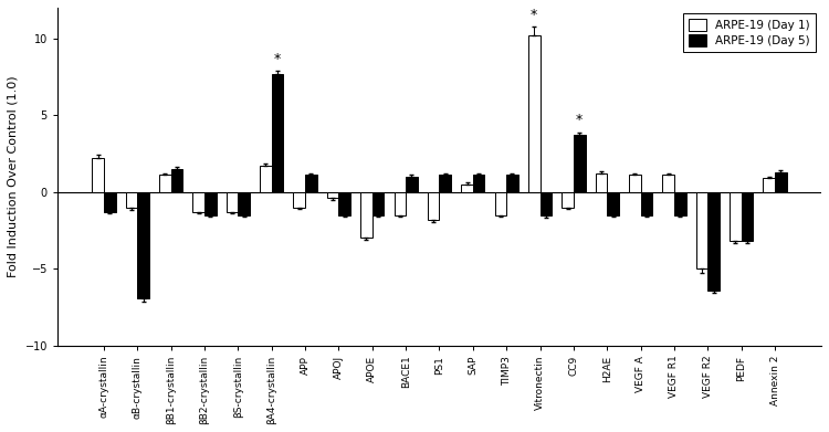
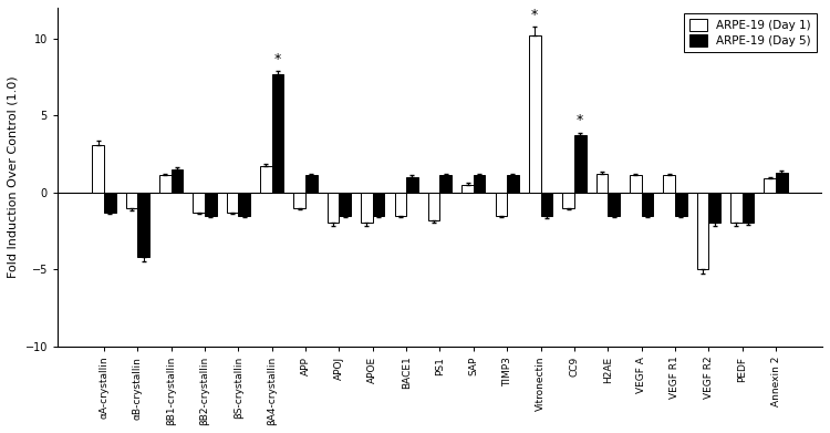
ARPE-19 (Day 1)/αA-crystallin: 2.2 -> 3.1
ARPE-19 (Day 5)/αB-crystallin: -6.9 -> -4.2
ARPE-19 (Day 1)/APOJ: -0.4 -> -2.0
ARPE-19 (Day 1)/APOE: -3.0 -> -2.0
ARPE-19 (Day 5)/VEGF R2: -6.4 -> -2.0
ARPE-19 (Day 1)/PEDF: -3.2 -> -2.0
ARPE-19 (Day 5)/PEDF: -3.2 -> -2.0
